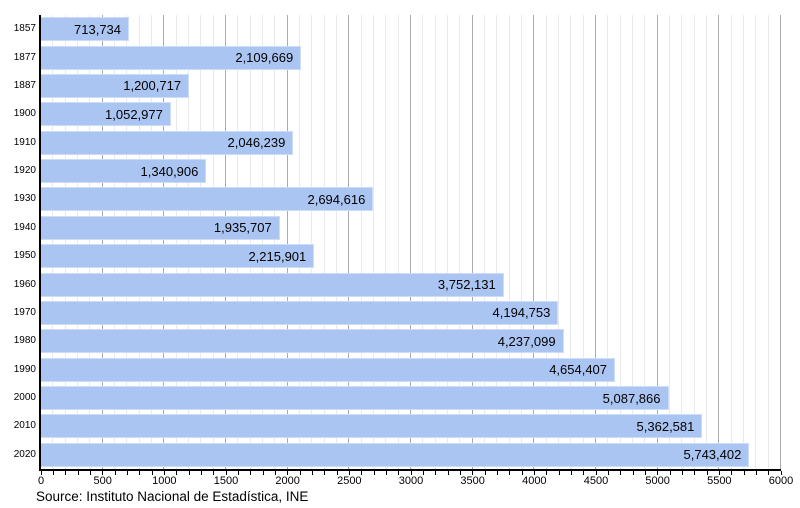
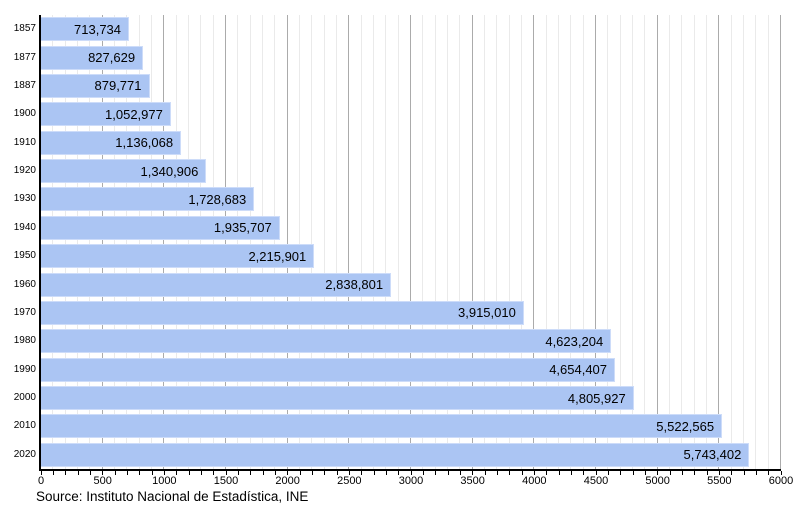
1877: 2,109,669 -> 827,629
1887: 1,200,717 -> 879,771
1910: 2,046,239 -> 1,136,068
1930: 2,694,616 -> 1,728,683
1960: 3,752,131 -> 2,838,801
1970: 4,194,753 -> 3,915,010
1980: 4,237,099 -> 4,623,204
2000: 5,087,866 -> 4,805,927
2010: 5,362,581 -> 5,522,565
